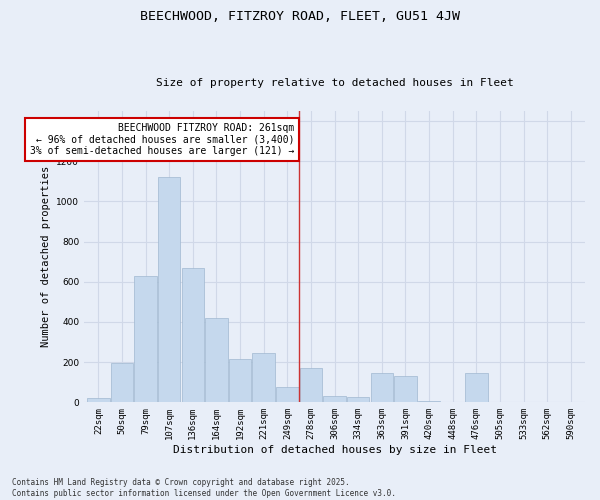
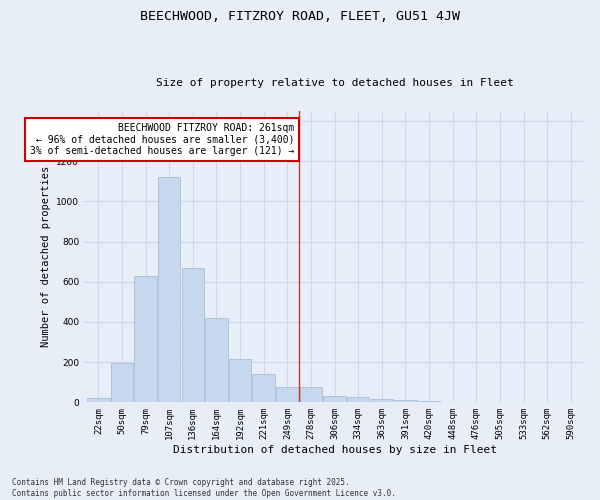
221sqm: 245 -> 140
278sqm: 170 -> 75
363sqm: 145 -> 15
391sqm: 130 -> 10
476sqm: 145 -> 1
